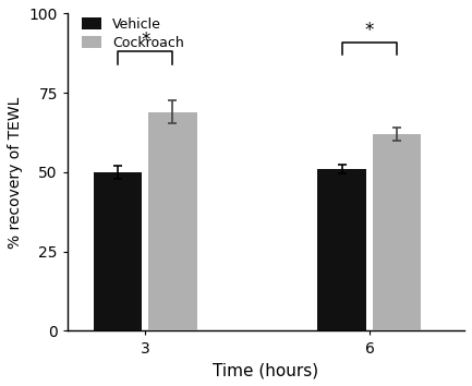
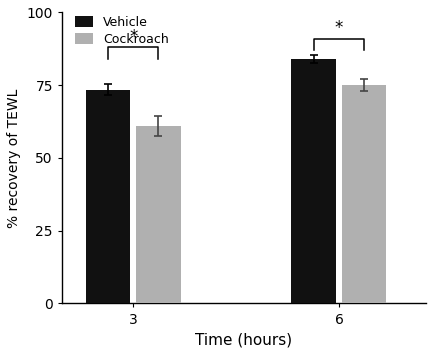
Vehicle/3: 50.0 -> 73.5
Cockroach/3: 69 -> 61
Vehicle/6: 51.0 -> 84.0
Cockroach/6: 62 -> 75
